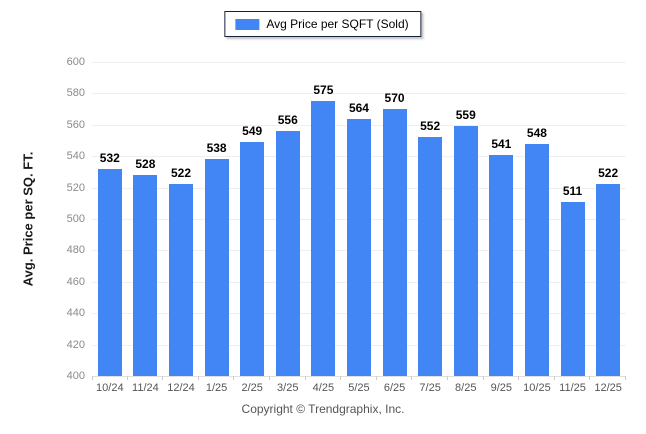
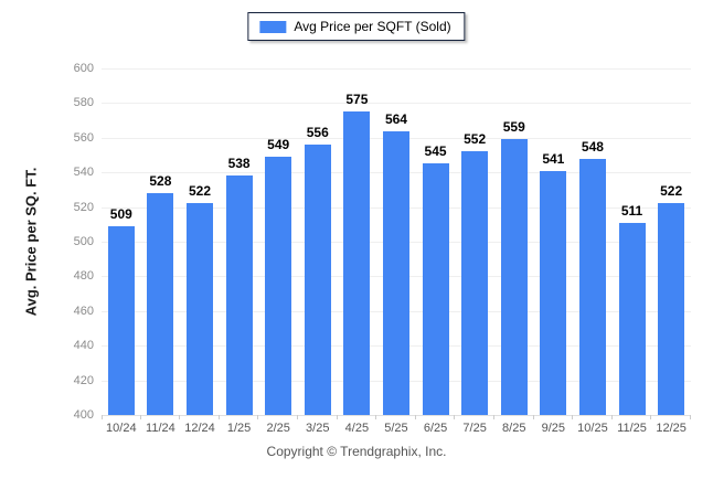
10/24: 532 -> 509
6/25: 570 -> 545
